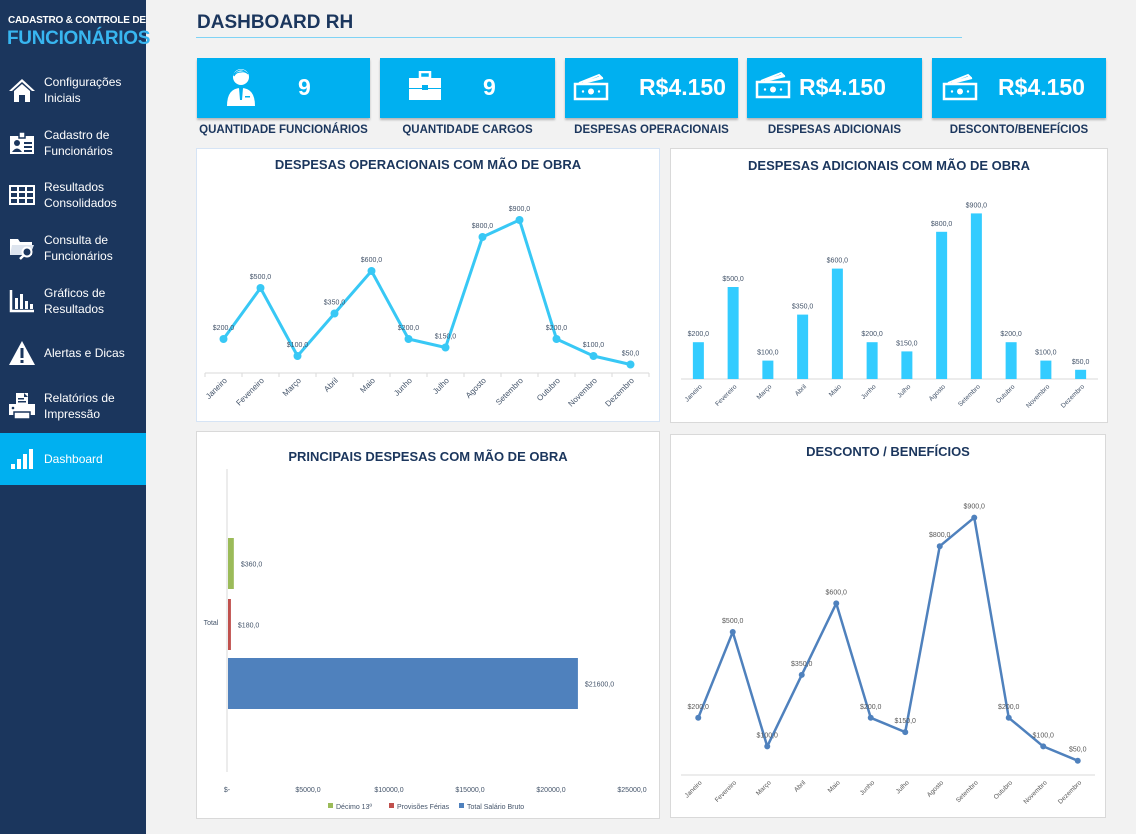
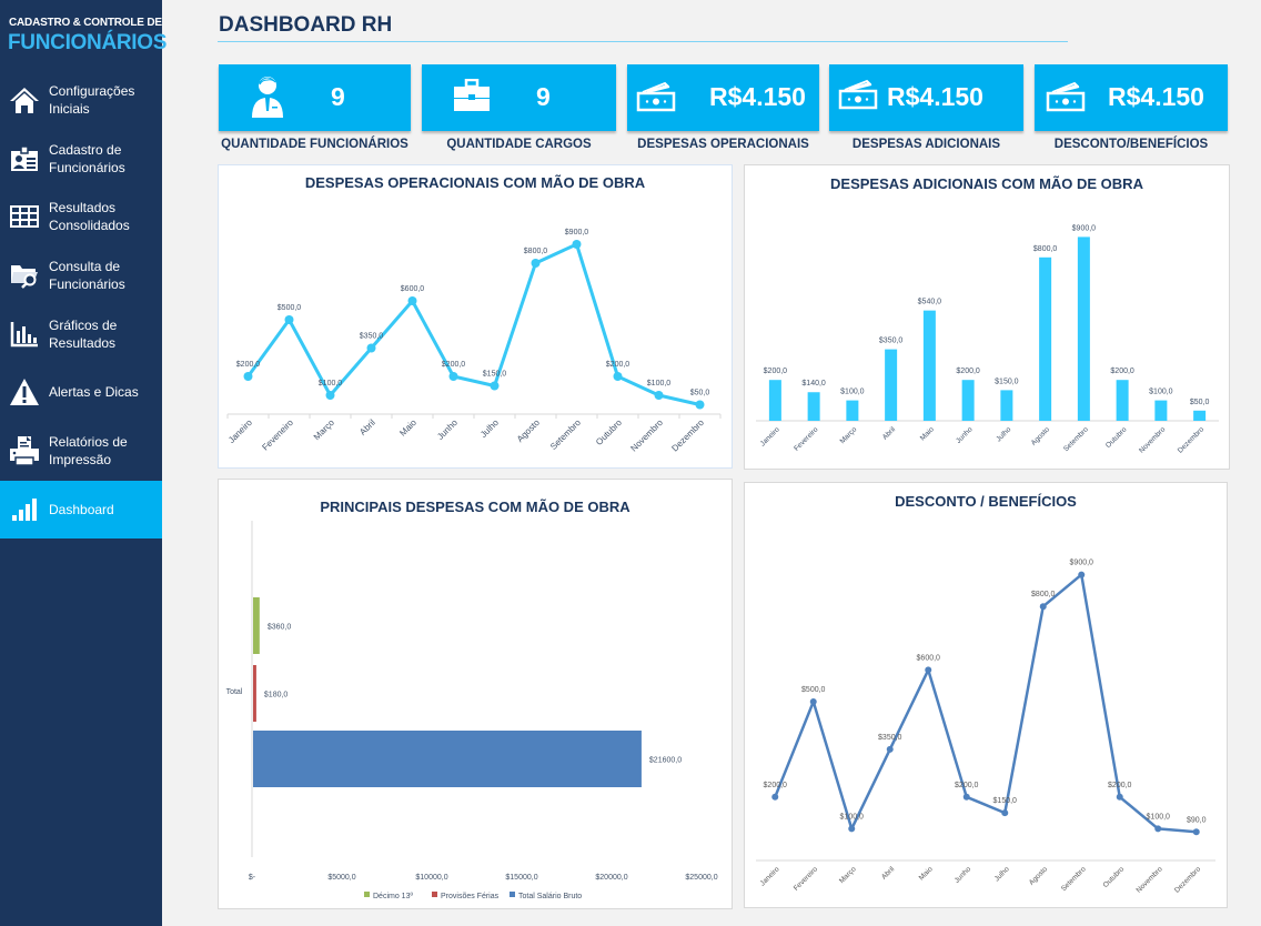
DESPESAS ADICIONAIS COM MÃO DE OBRA/Fevereiro: $500,0 -> $140,0
DESPESAS ADICIONAIS COM MÃO DE OBRA/Maio: $600,0 -> $540,0
DESCONTO / BENEFÍCIOS/Dezembro: $50,0 -> $90,0
